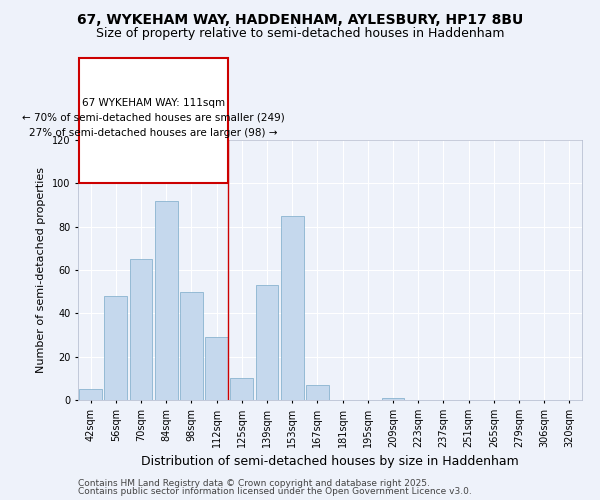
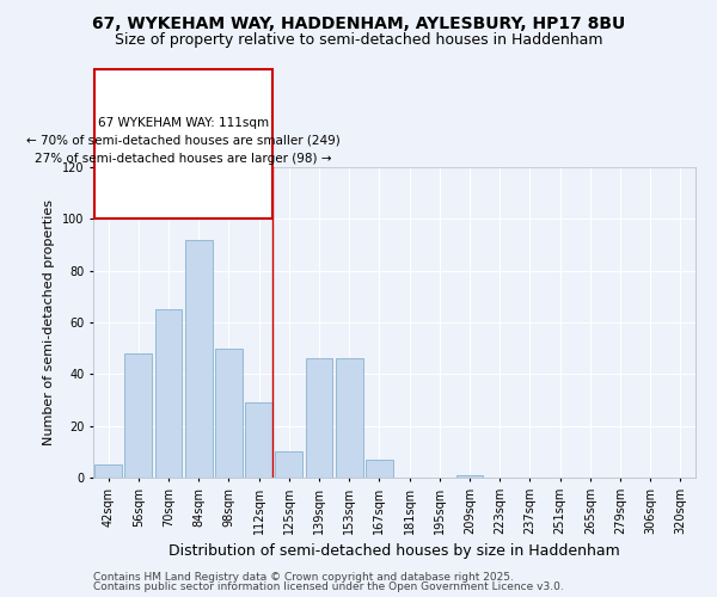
139sqm: 53 -> 46
153sqm: 85 -> 46
